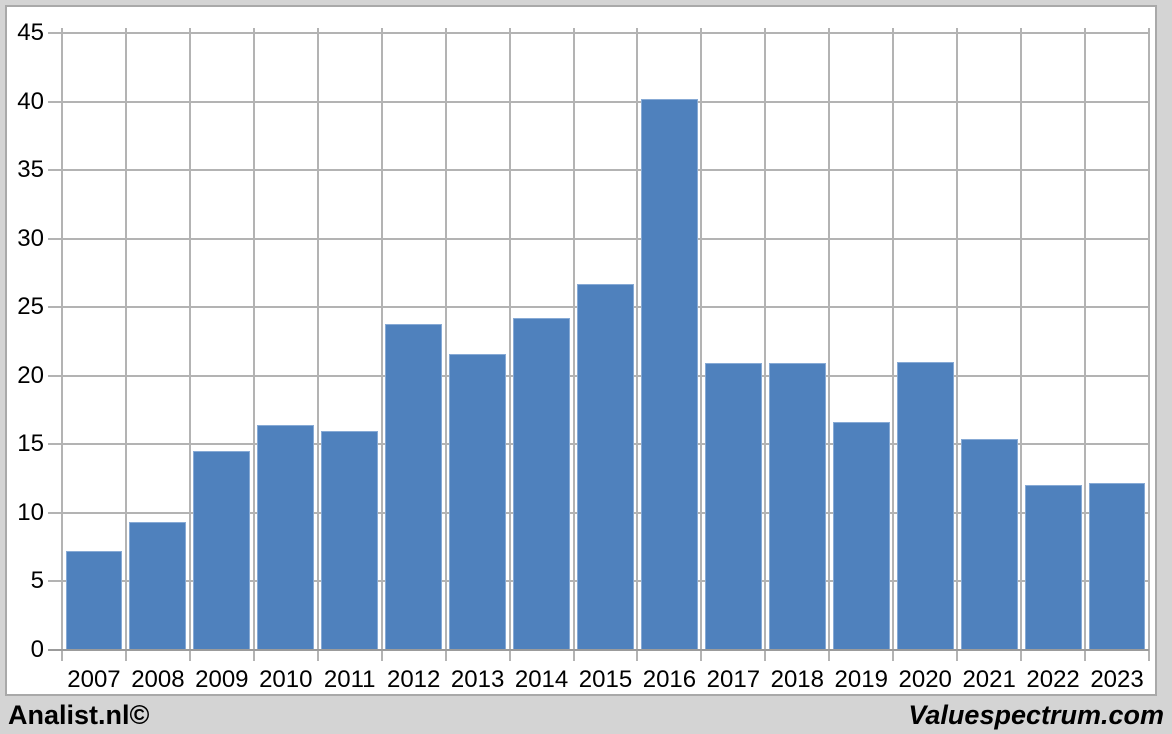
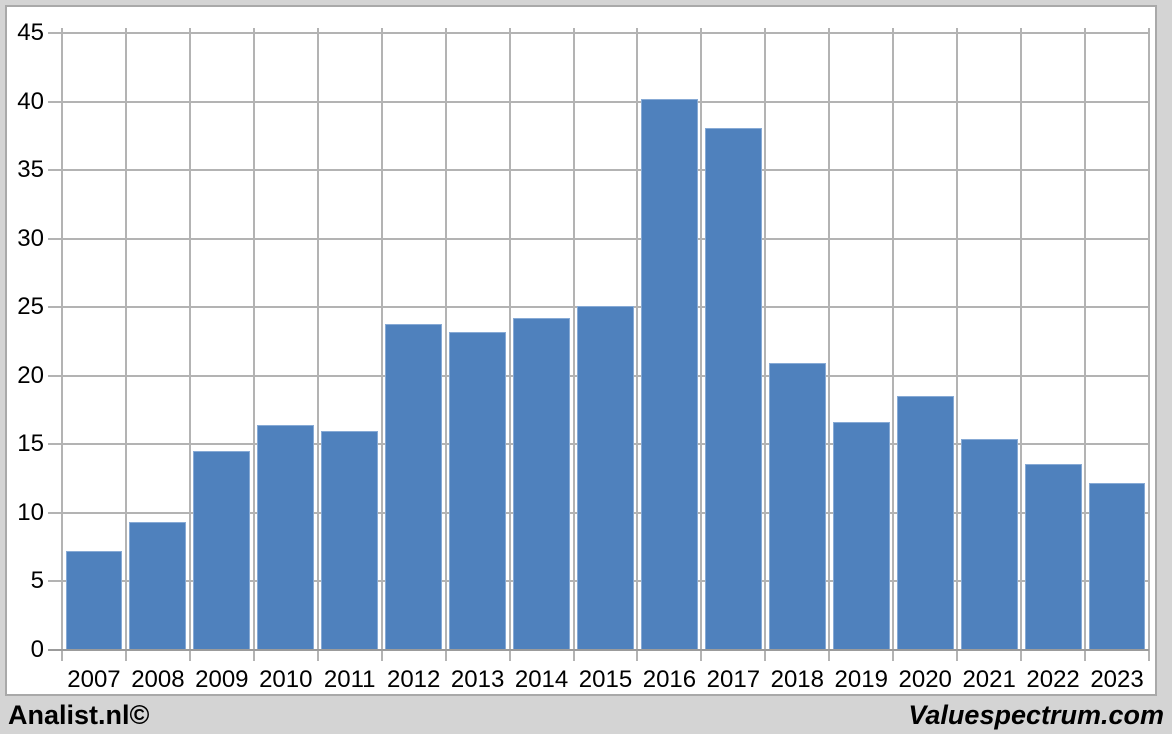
2013: 21.6 -> 23.2
2015: 26.7 -> 25.1
2017: 20.9 -> 38.1
2020: 21.0 -> 18.5
2022: 12.0 -> 13.6
